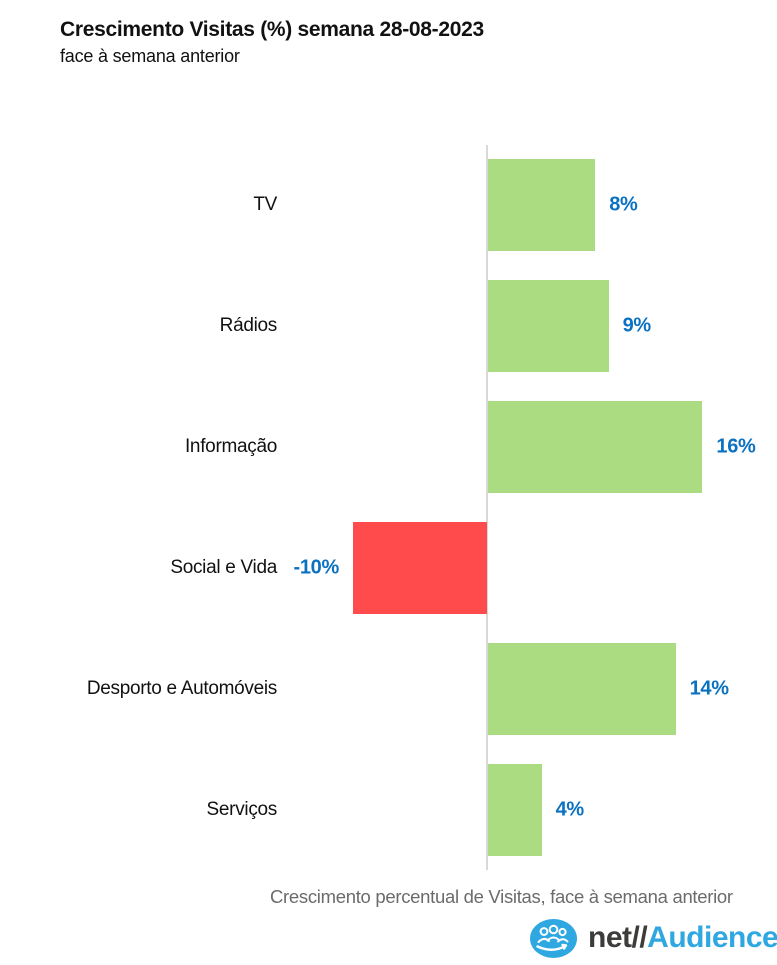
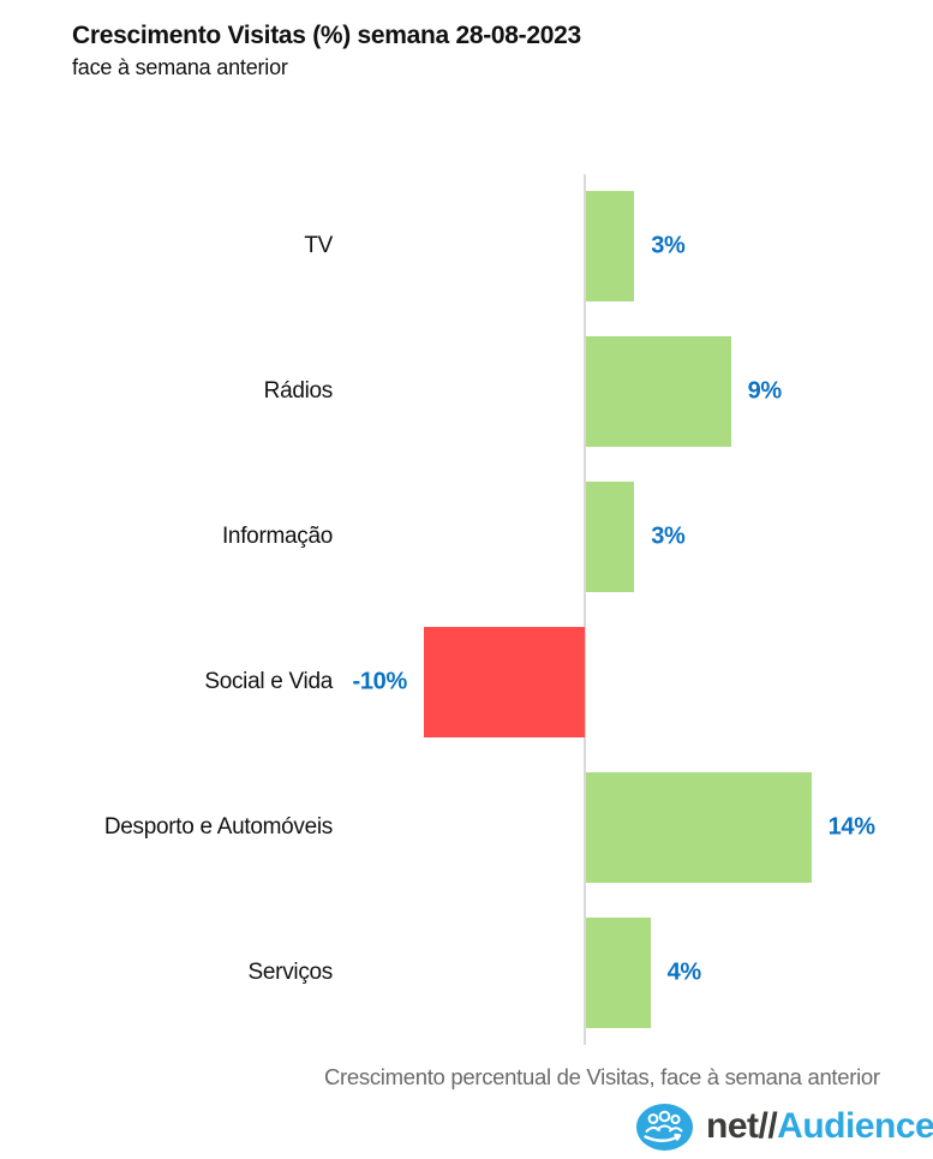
TV: 8% -> 3%
Informação: 16% -> 3%
